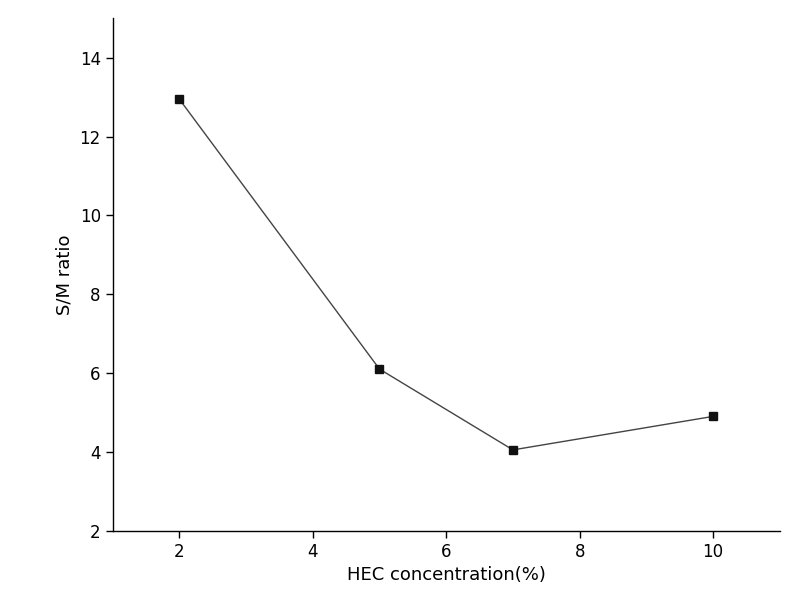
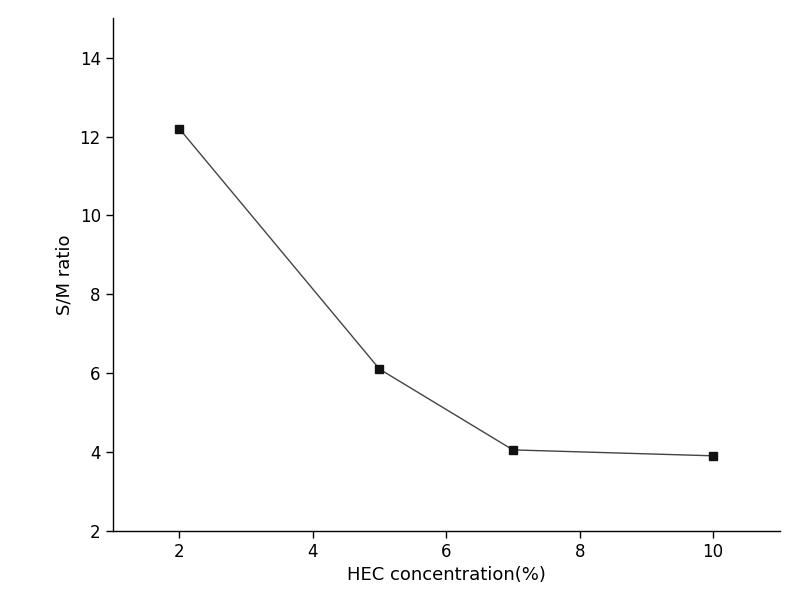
2: 12.95 -> 12.20
10: 4.90 -> 3.90
